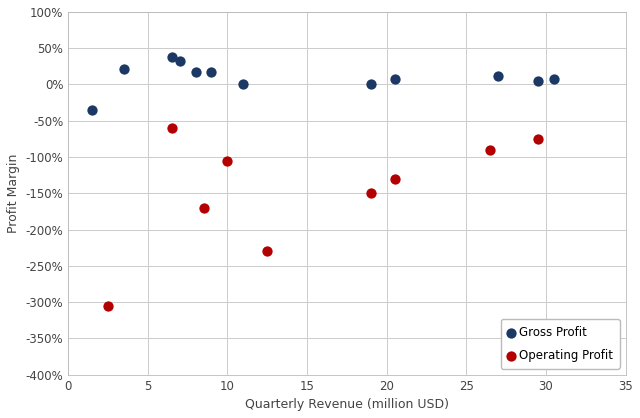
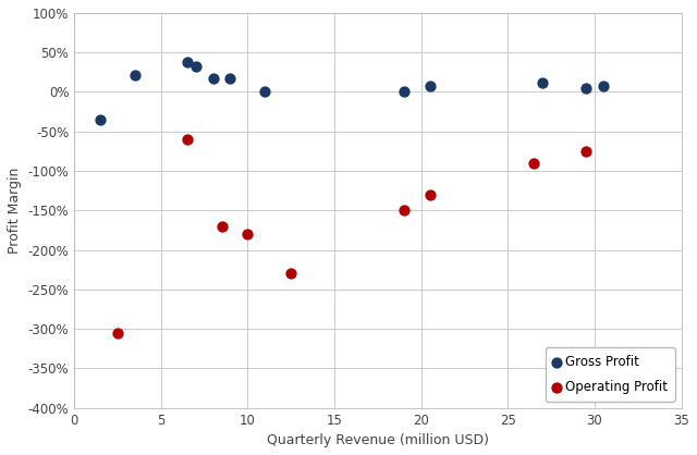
Operating Profit/10: -106% -> -180%
